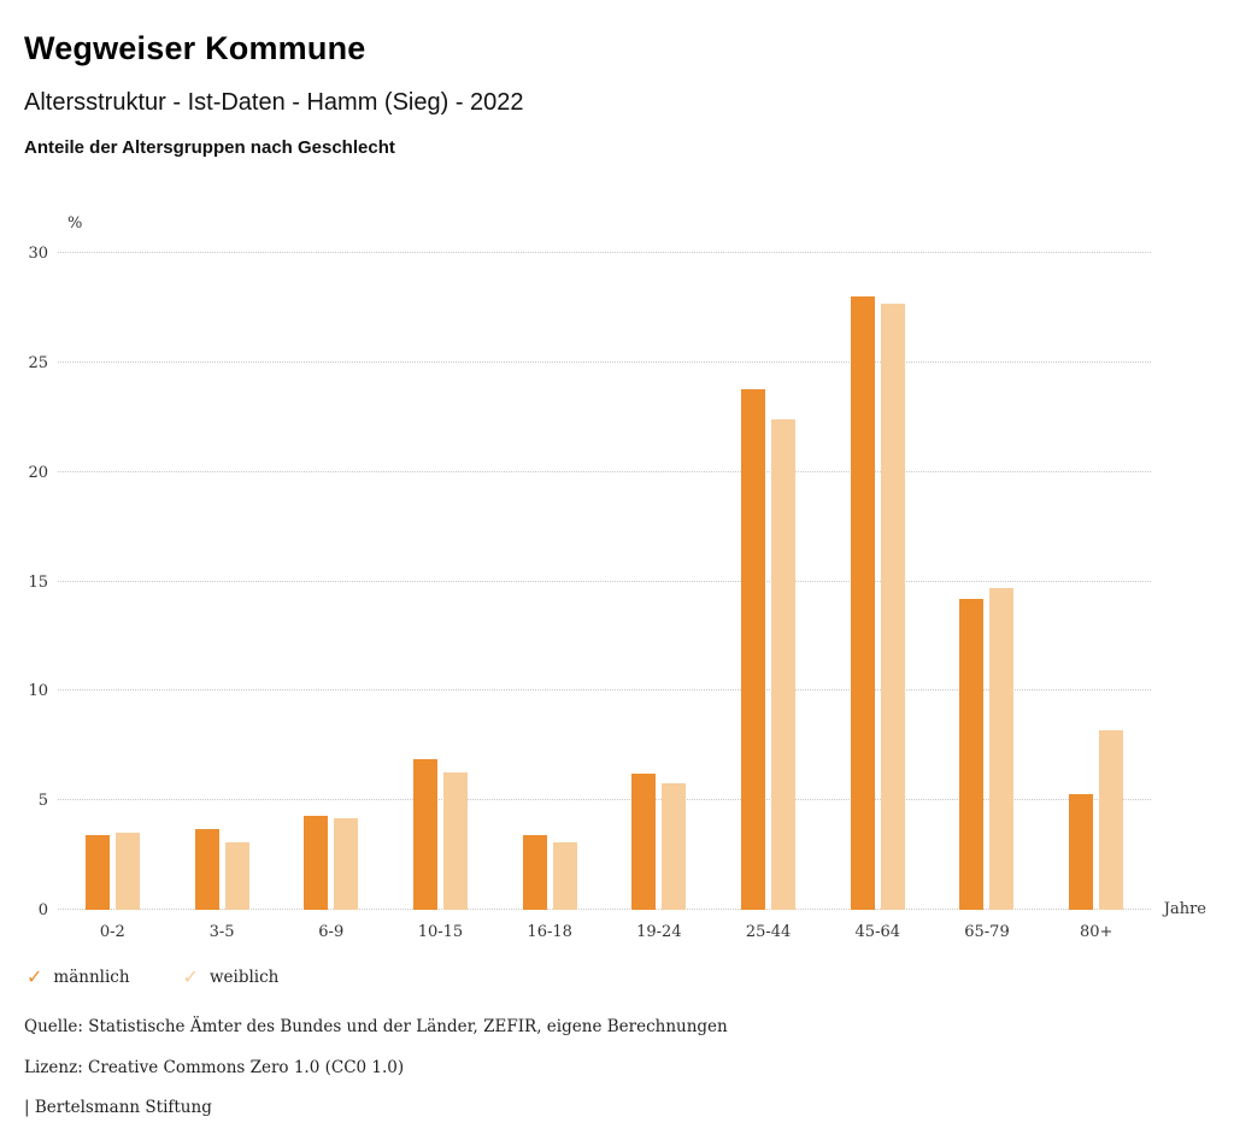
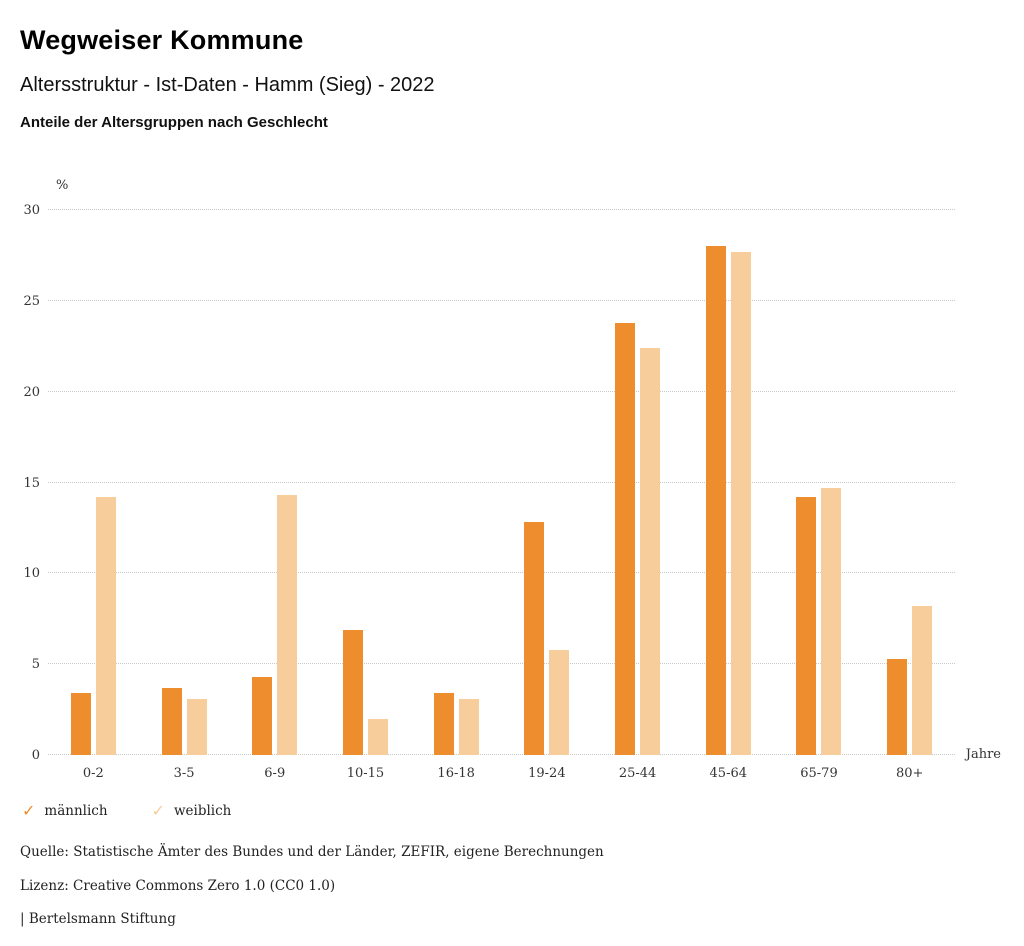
weiblich/0-2: 3.5 -> 14.2
weiblich/6-9: 4.2 -> 14.3
weiblich/10-15: 6.3 -> 2.0
männlich/19-24: 6.2 -> 12.8
